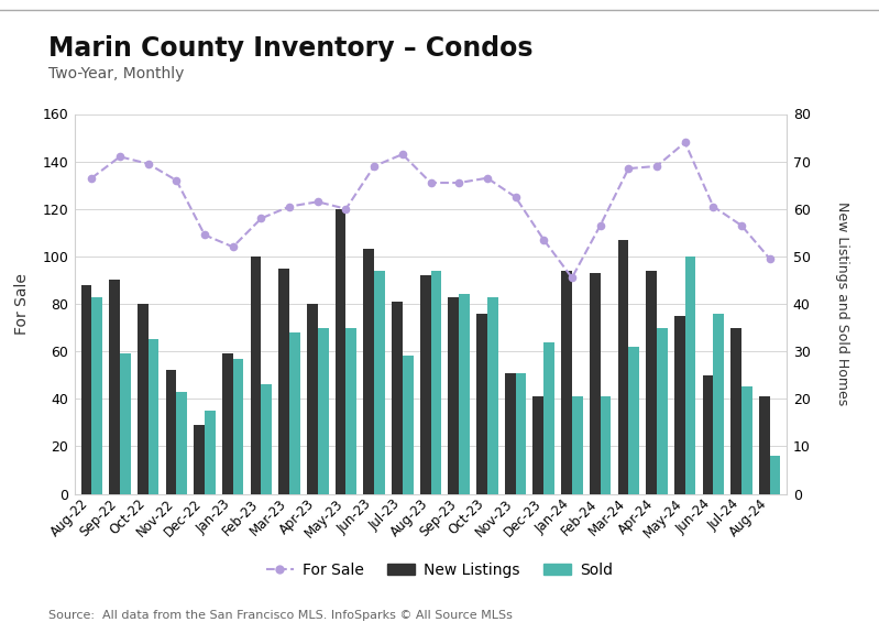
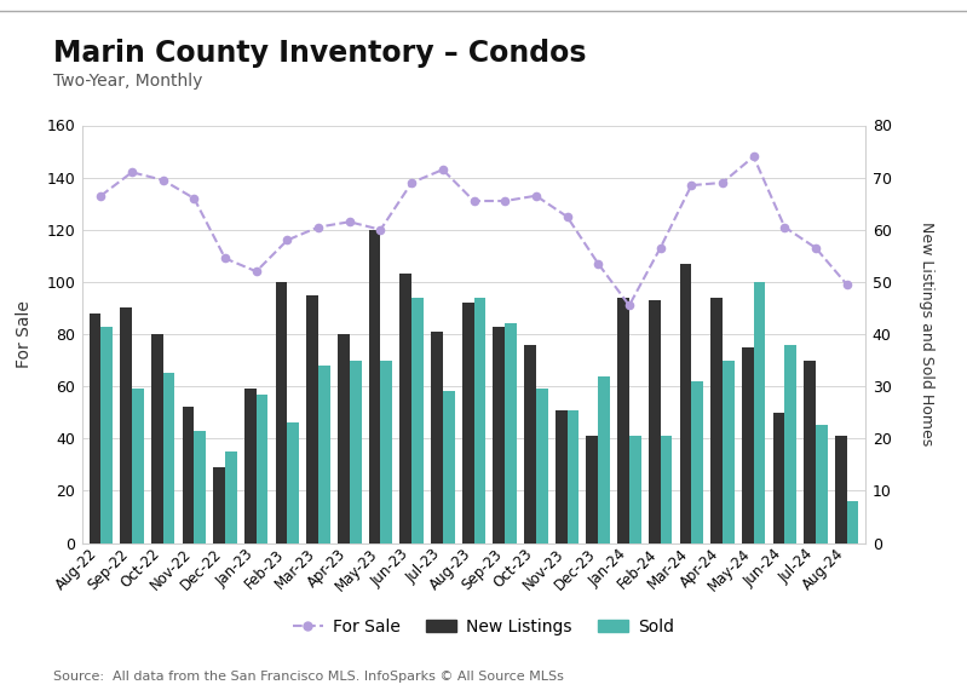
Sold/Oct-23: 83 -> 59
